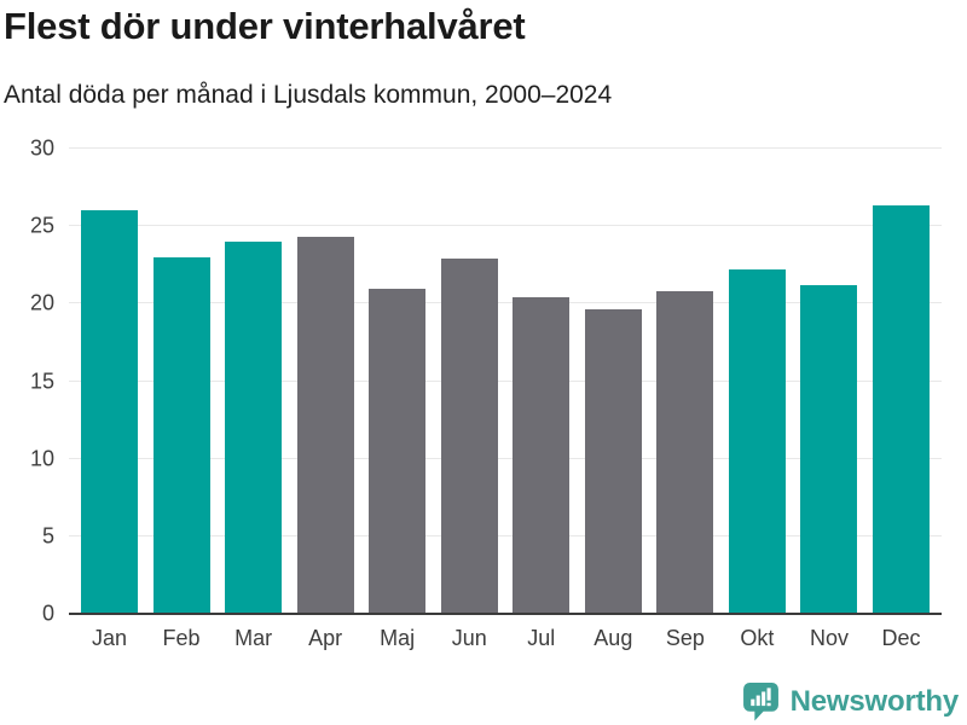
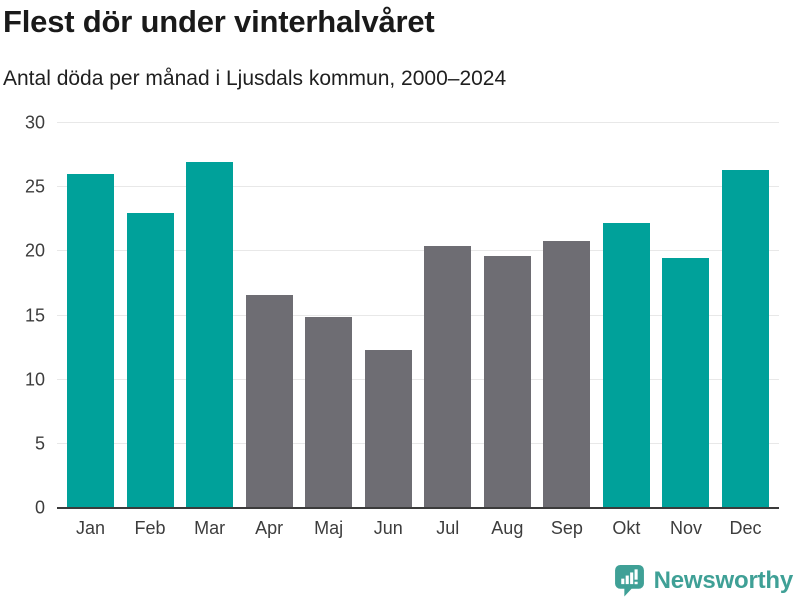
Mar: 24.0 -> 27.0
Apr: 24.3 -> 16.6
Maj: 21.0 -> 14.9
Jun: 22.9 -> 12.3
Nov: 21.2 -> 19.5
